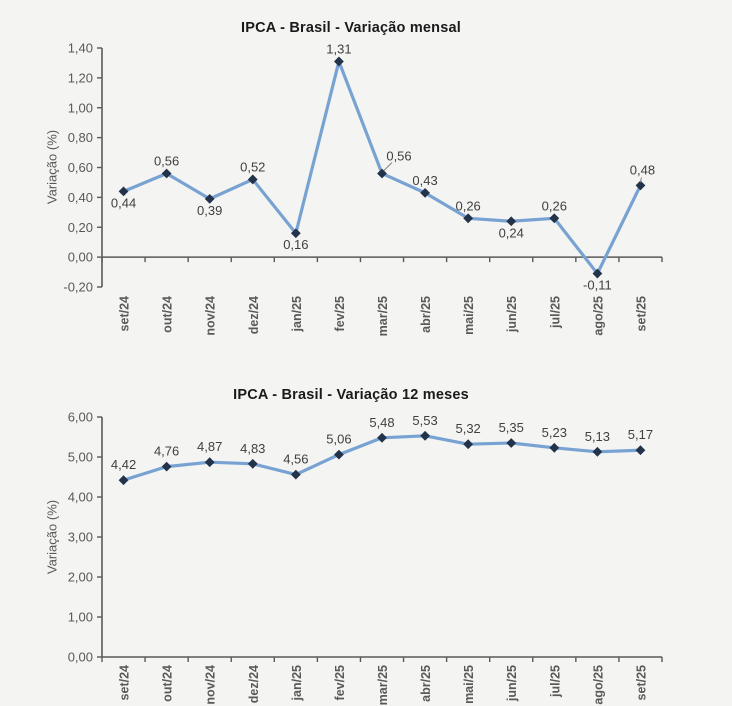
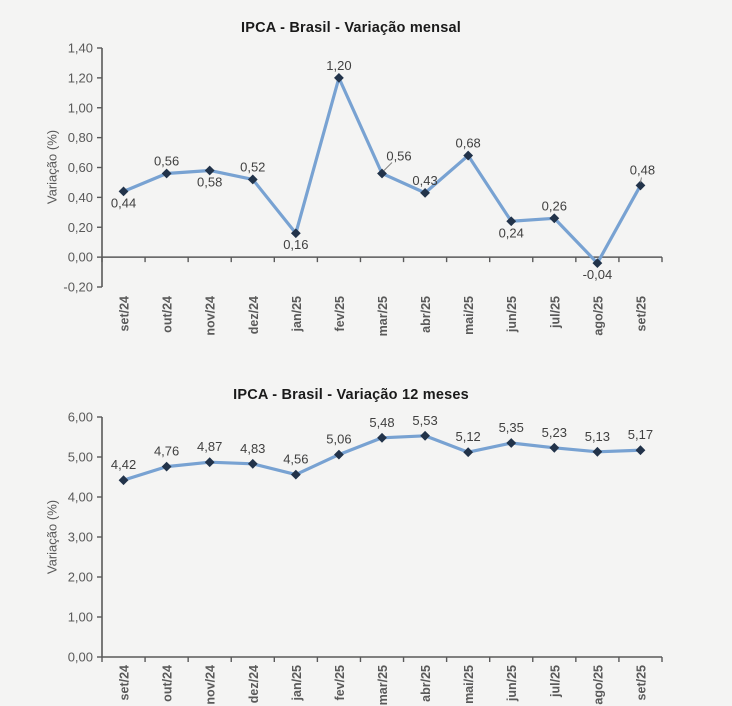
IPCA - Brasil - Variação mensal/nov/24: 0,39 -> 0,58
IPCA - Brasil - Variação mensal/fev/25: 1,31 -> 1,20
IPCA - Brasil - Variação mensal/mai/25: 0,26 -> 0,68
IPCA - Brasil - Variação mensal/ago/25: -0,11 -> -0,04
IPCA - Brasil - Variação 12 meses/mai/25: 5,32 -> 5,12
